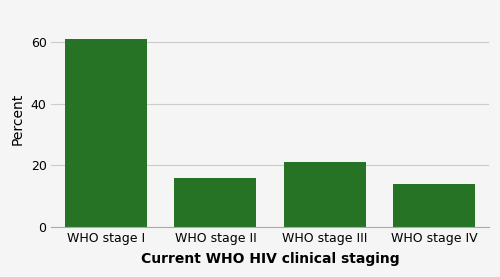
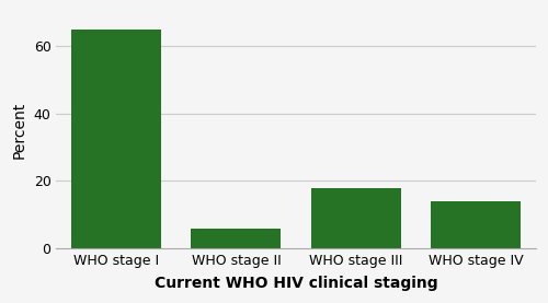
WHO stage I: 61 -> 65
WHO stage II: 16 -> 6
WHO stage III: 21 -> 18
